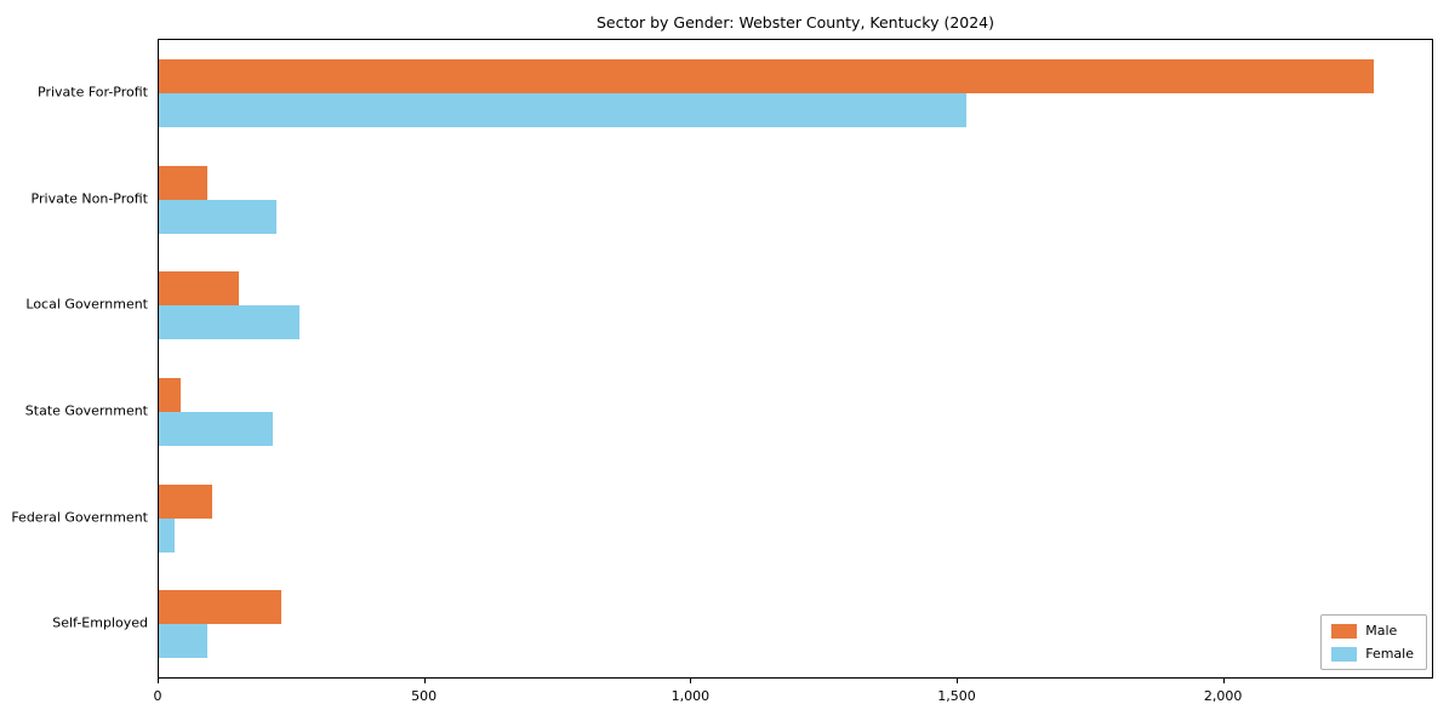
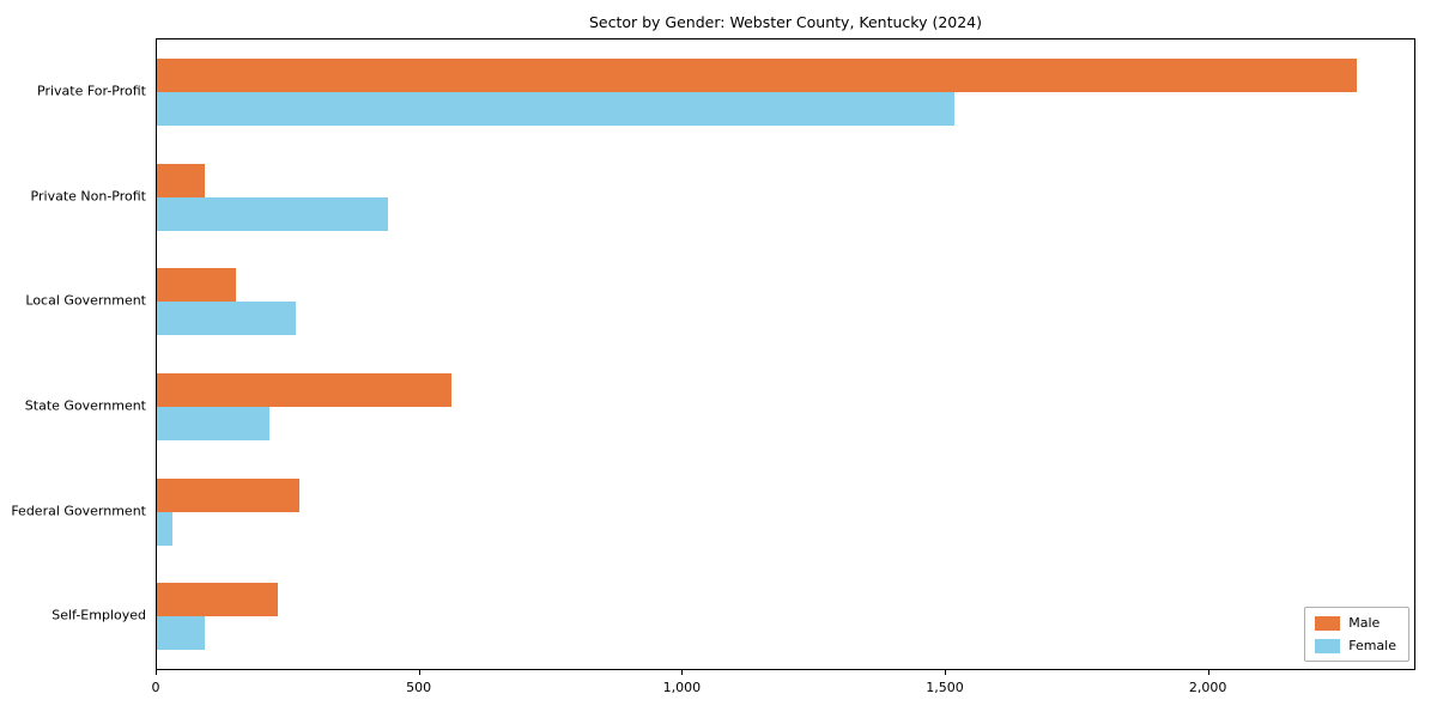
Female/Private Non-Profit: 220 -> 440
Male/State Government: 40 -> 560
Male/Federal Government: 100 -> 270
